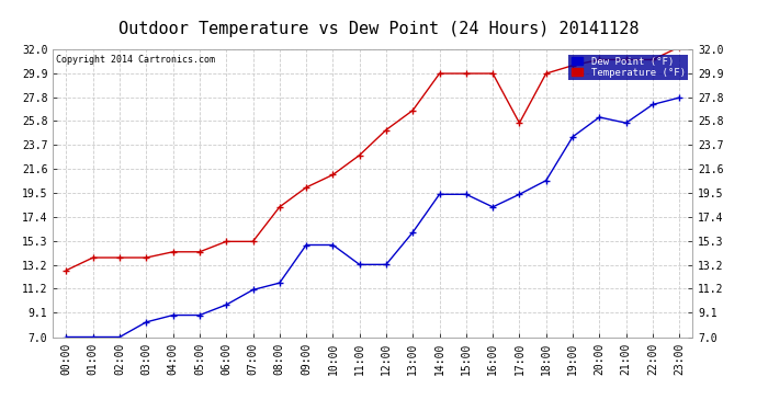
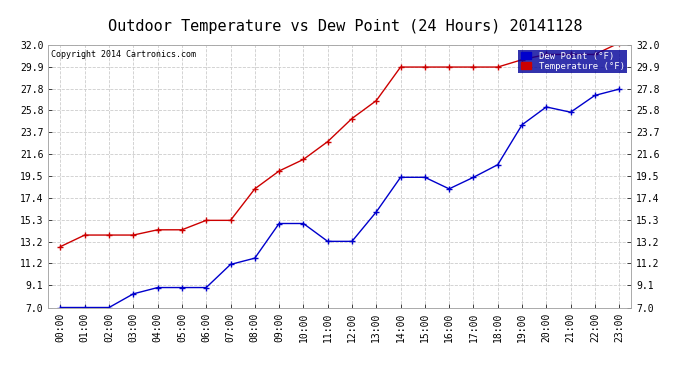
Dew Point (°F)/06:00: 9.8 -> 8.9
Temperature (°F)/17:00: 25.6 -> 29.9
